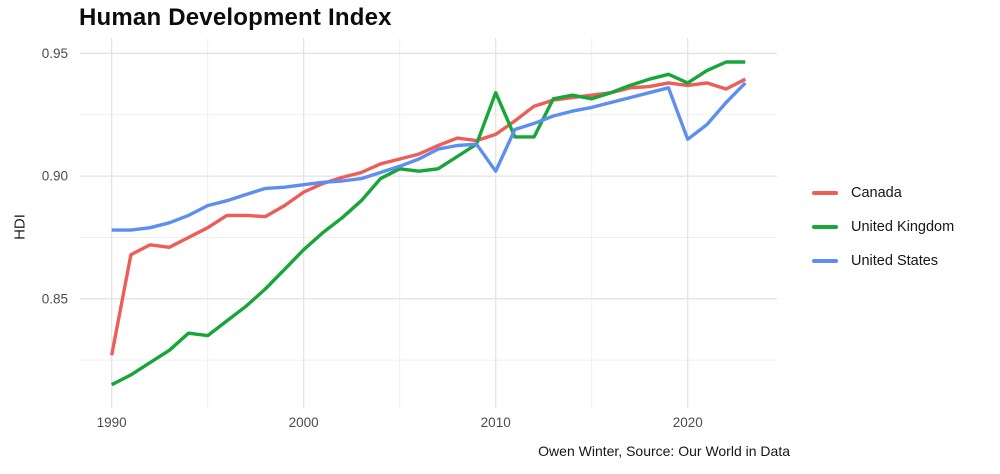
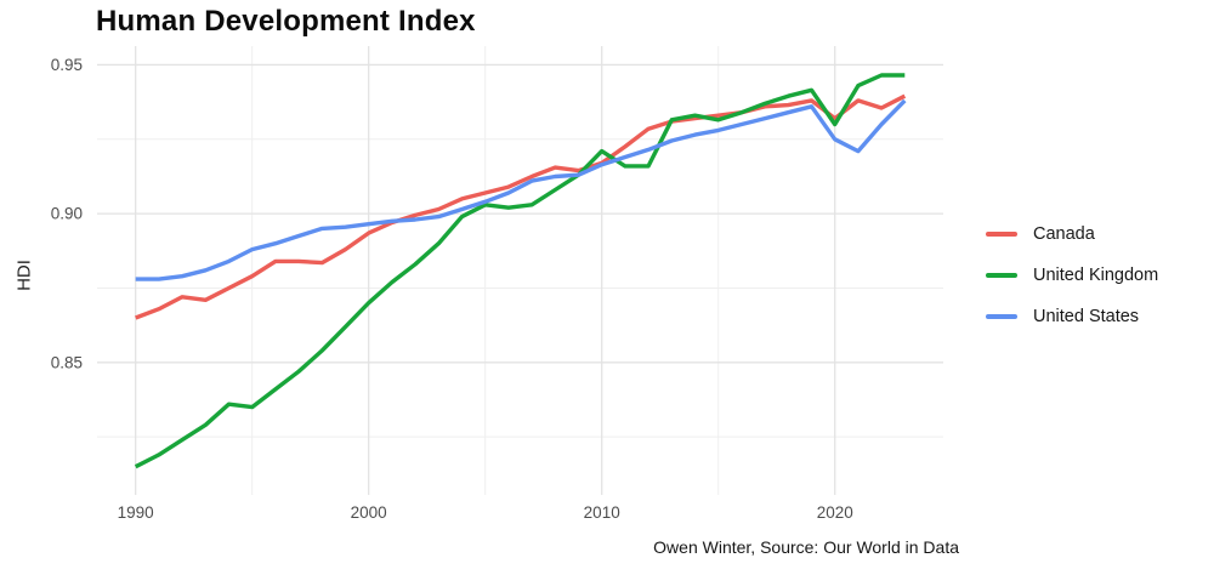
Canada/1990: 0.827 -> 0.865
United Kingdom/2010: 0.934 -> 0.921
United States/2010: 0.902 -> 0.916
Canada/2020: 0.937 -> 0.932
United Kingdom/2020: 0.938 -> 0.930
United States/2020: 0.915 -> 0.925
